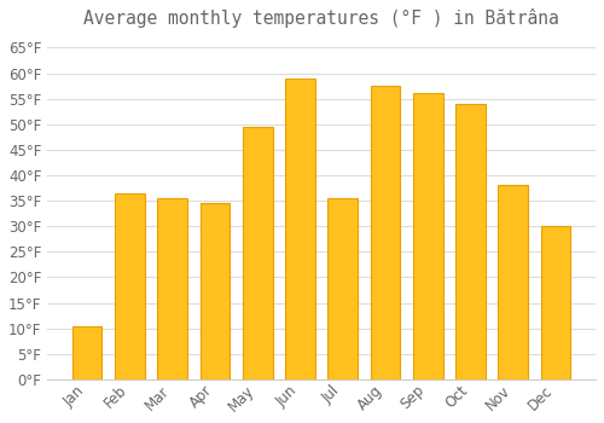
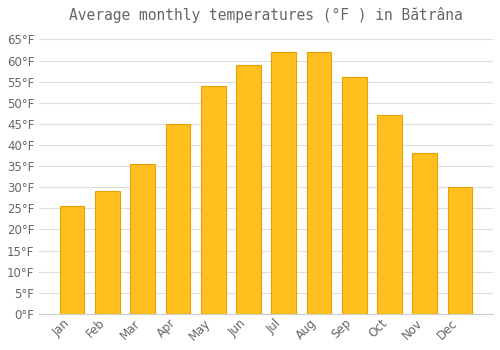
Jan: 10.5°F -> 25.5°F
Feb: 36.5°F -> 29.0°F
Apr: 34.5°F -> 45.0°F
May: 49.5°F -> 54.0°F
Jul: 35.5°F -> 62.0°F
Aug: 57.5°F -> 62.0°F
Oct: 54.0°F -> 47.0°F
